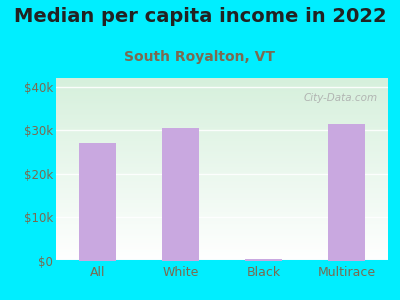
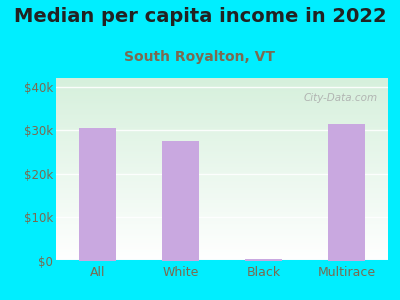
All: $27.0k -> $30.5k
White: $30.5k -> $27.5k
